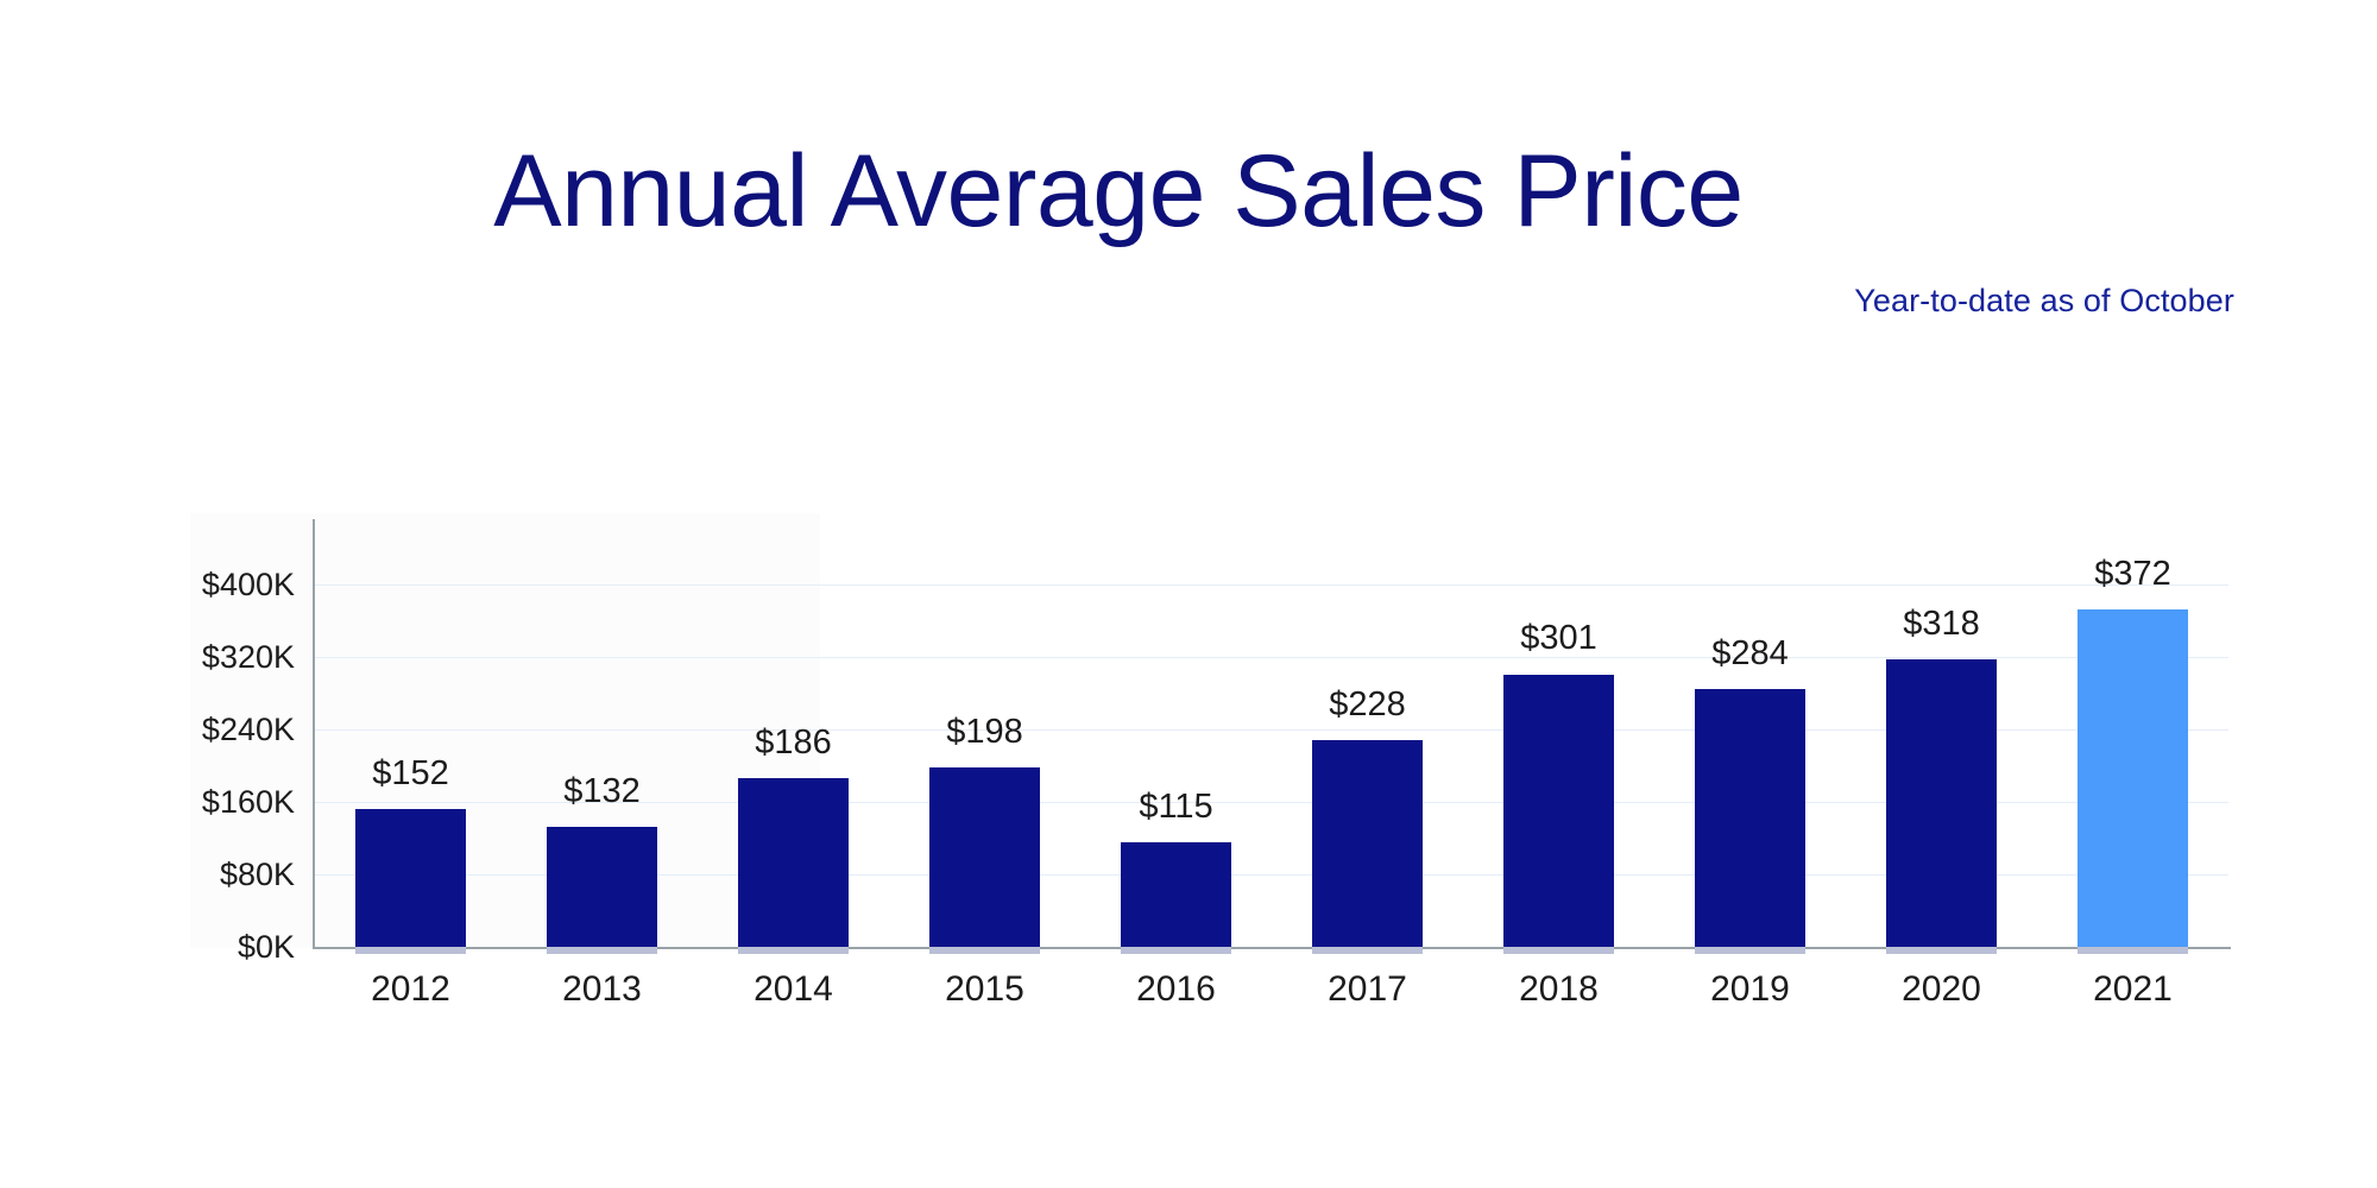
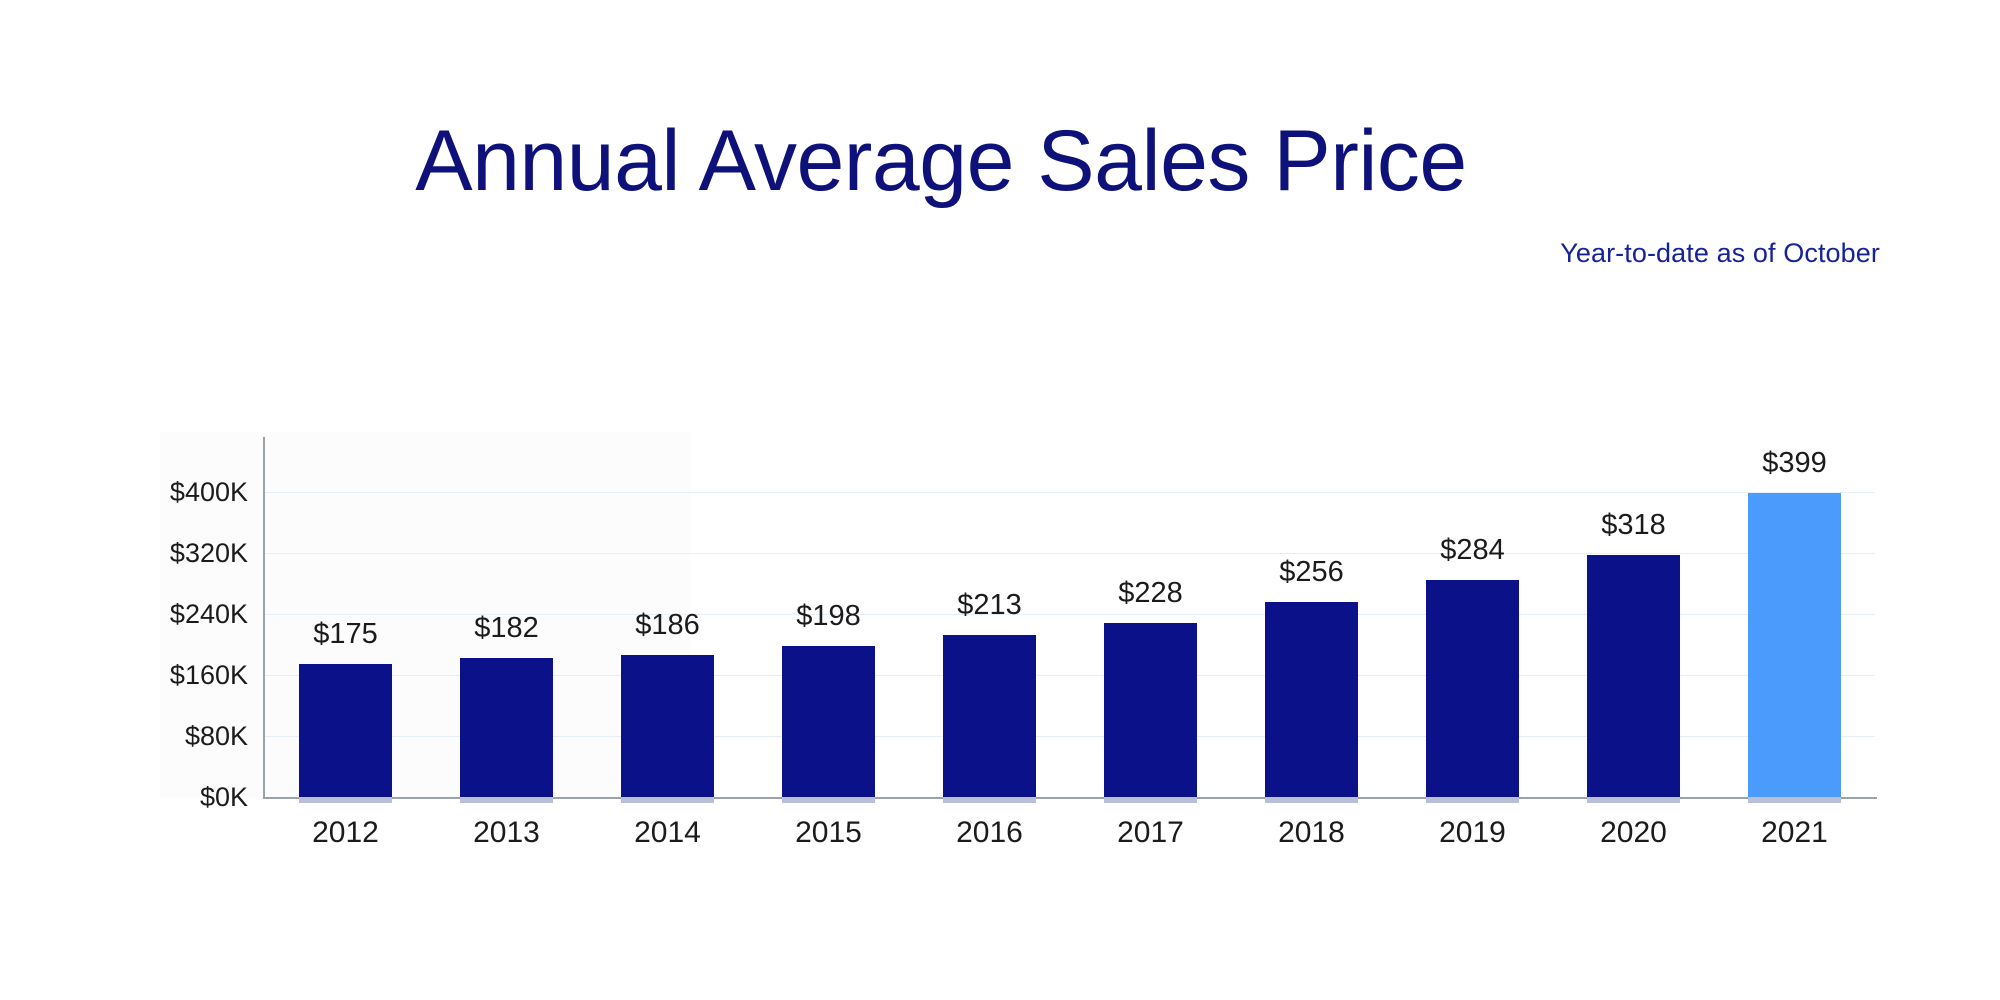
2012: $152 -> $175
2013: $132 -> $182
2016: $115 -> $213
2018: $301 -> $256
2021: $372 -> $399
